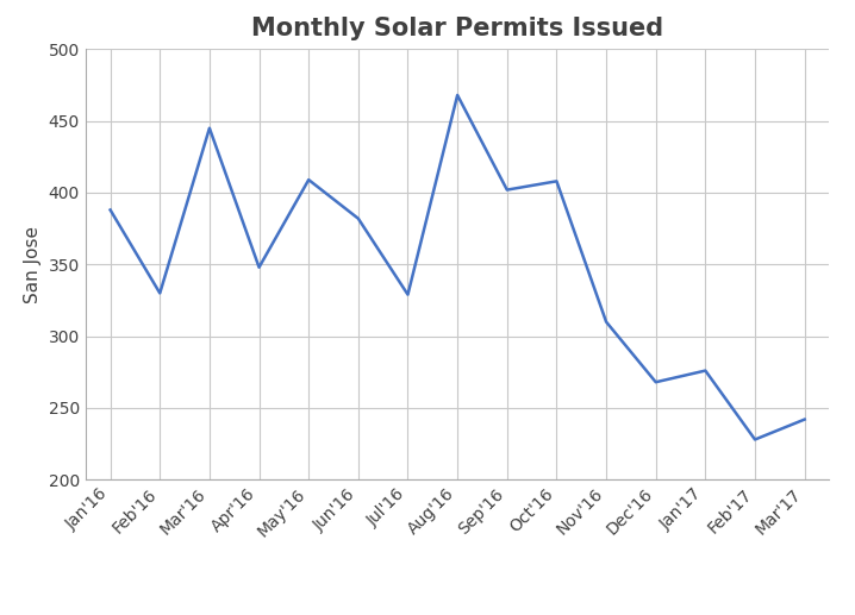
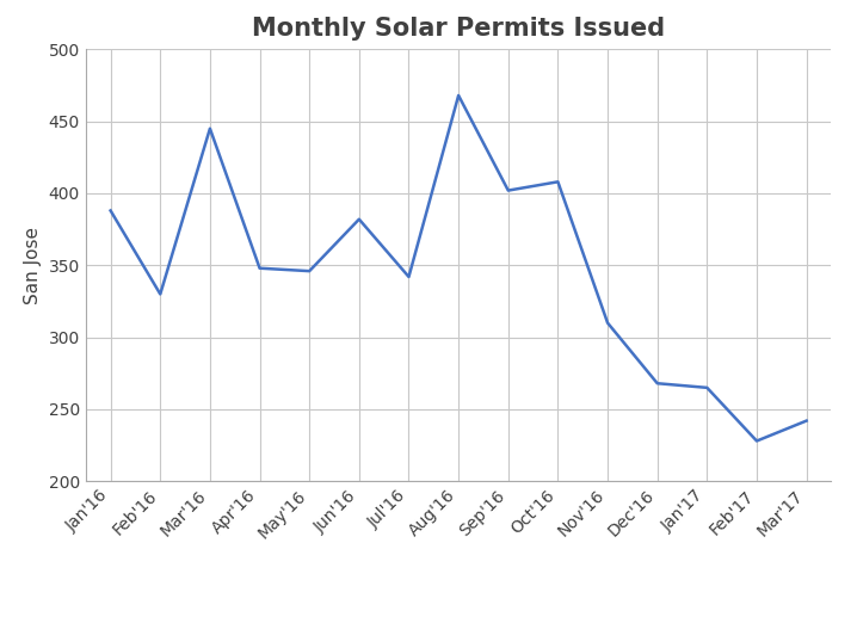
May'16: 409 -> 346
Jul'16: 329 -> 342
Jan'17: 276 -> 265
